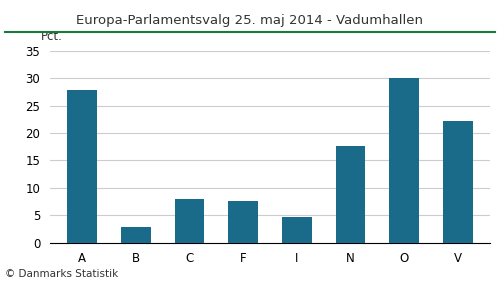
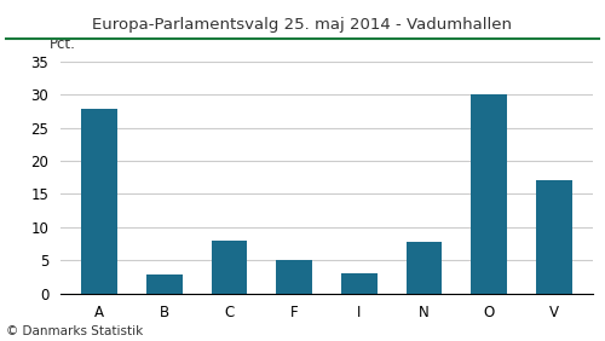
F: 7.6 -> 5.0
I: 4.6 -> 3.0
N: 17.6 -> 7.7
V: 22.2 -> 17.1
